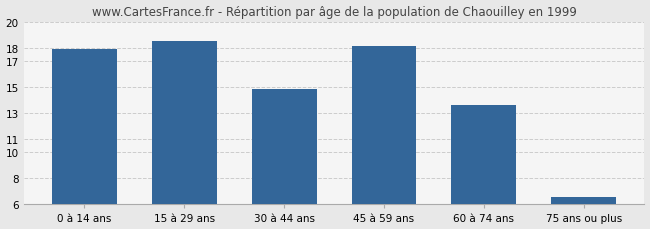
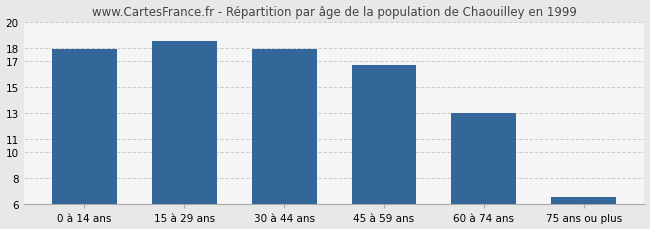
30 à 44 ans: 14.8 -> 17.9
45 à 59 ans: 18.1 -> 16.7
60 à 74 ans: 13.6 -> 13.0
